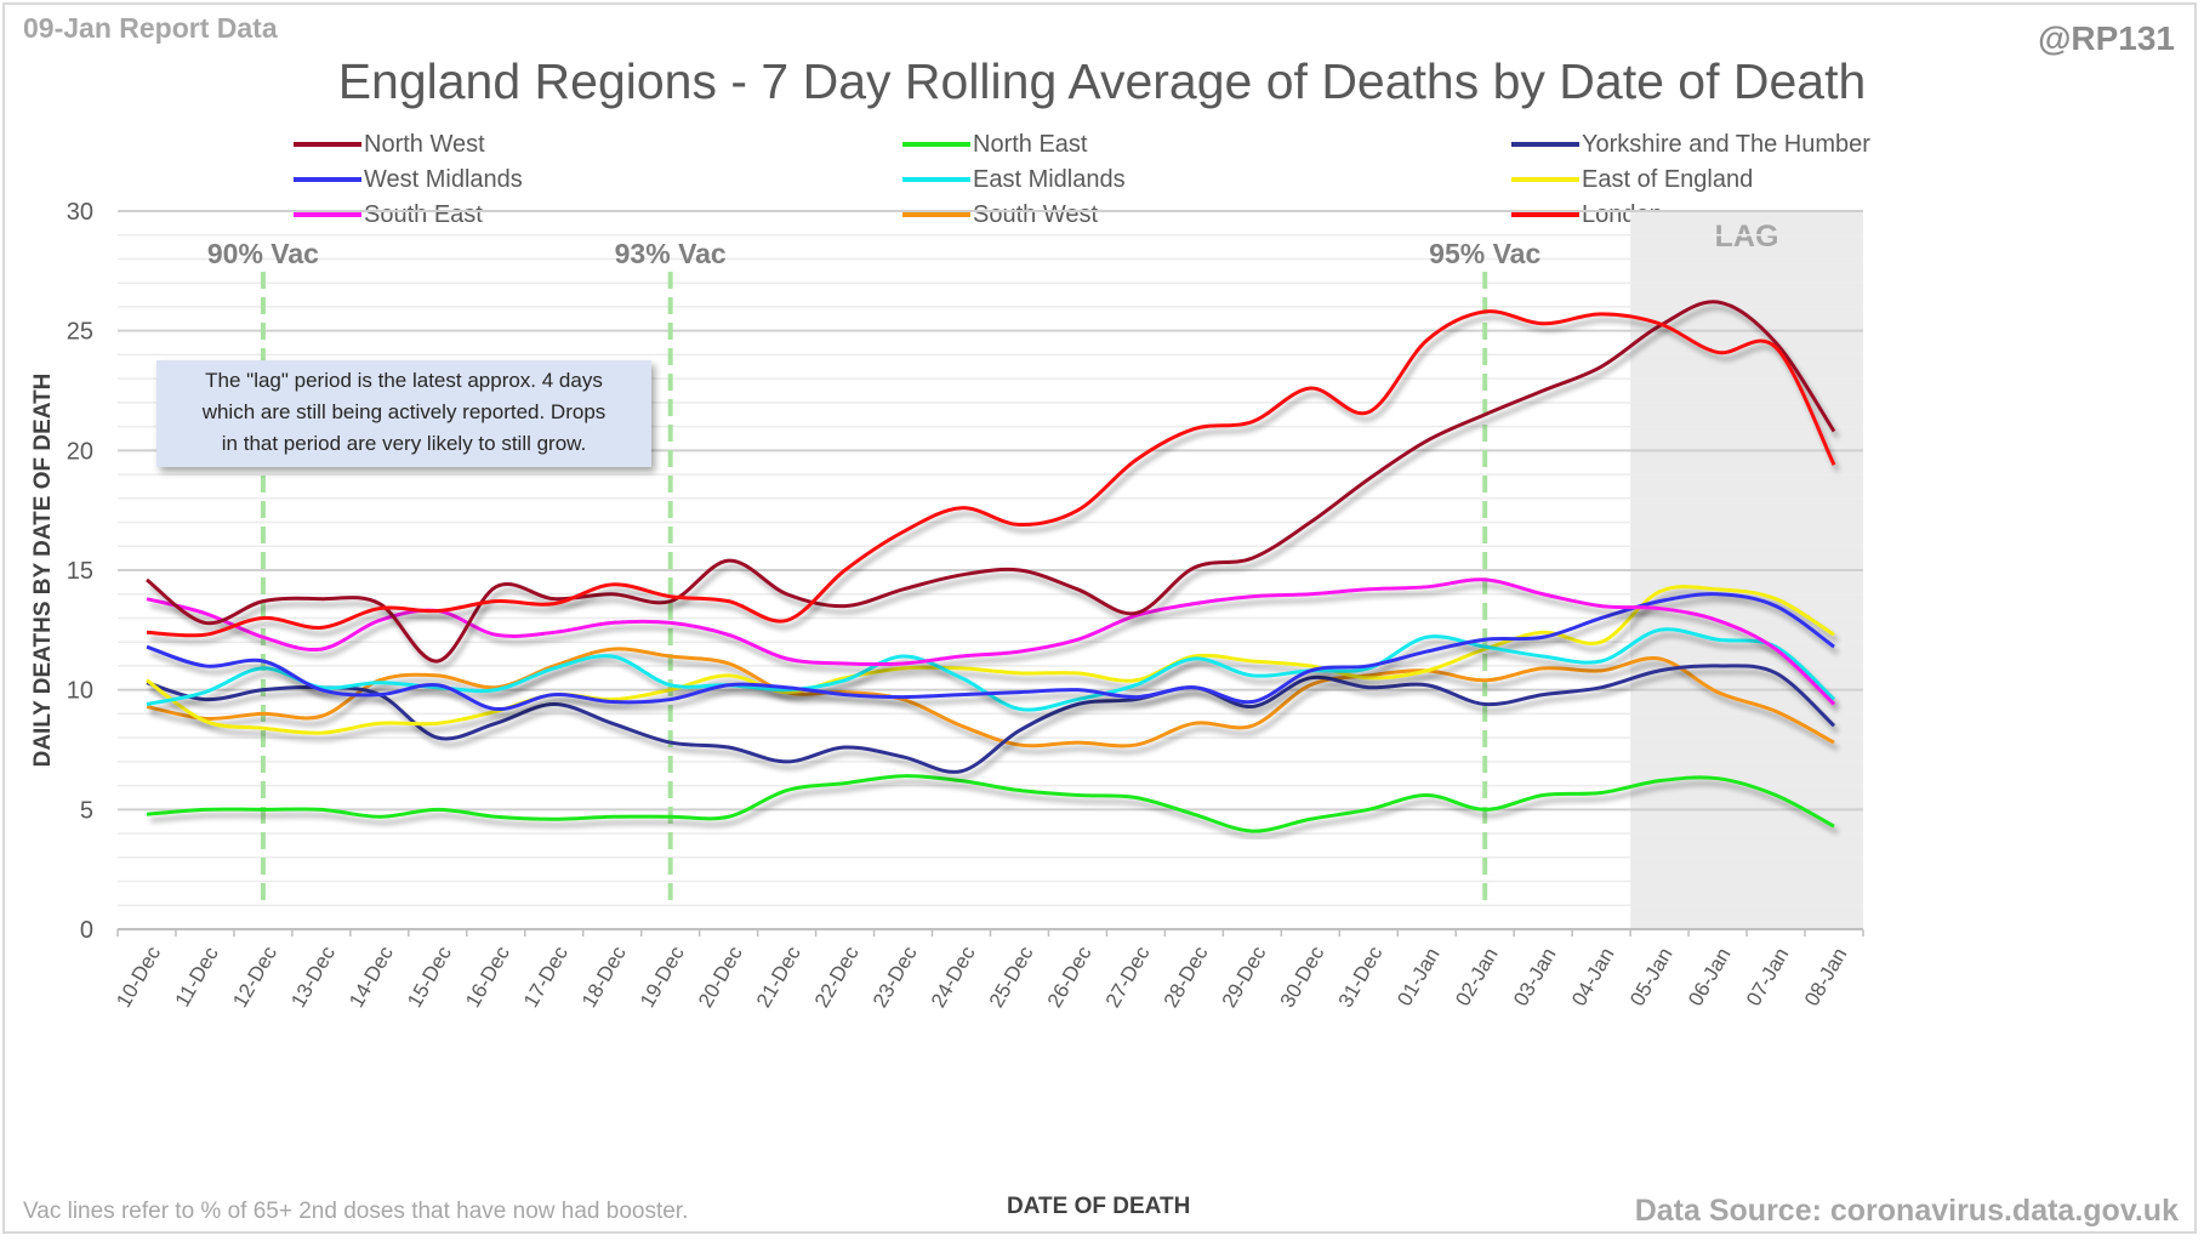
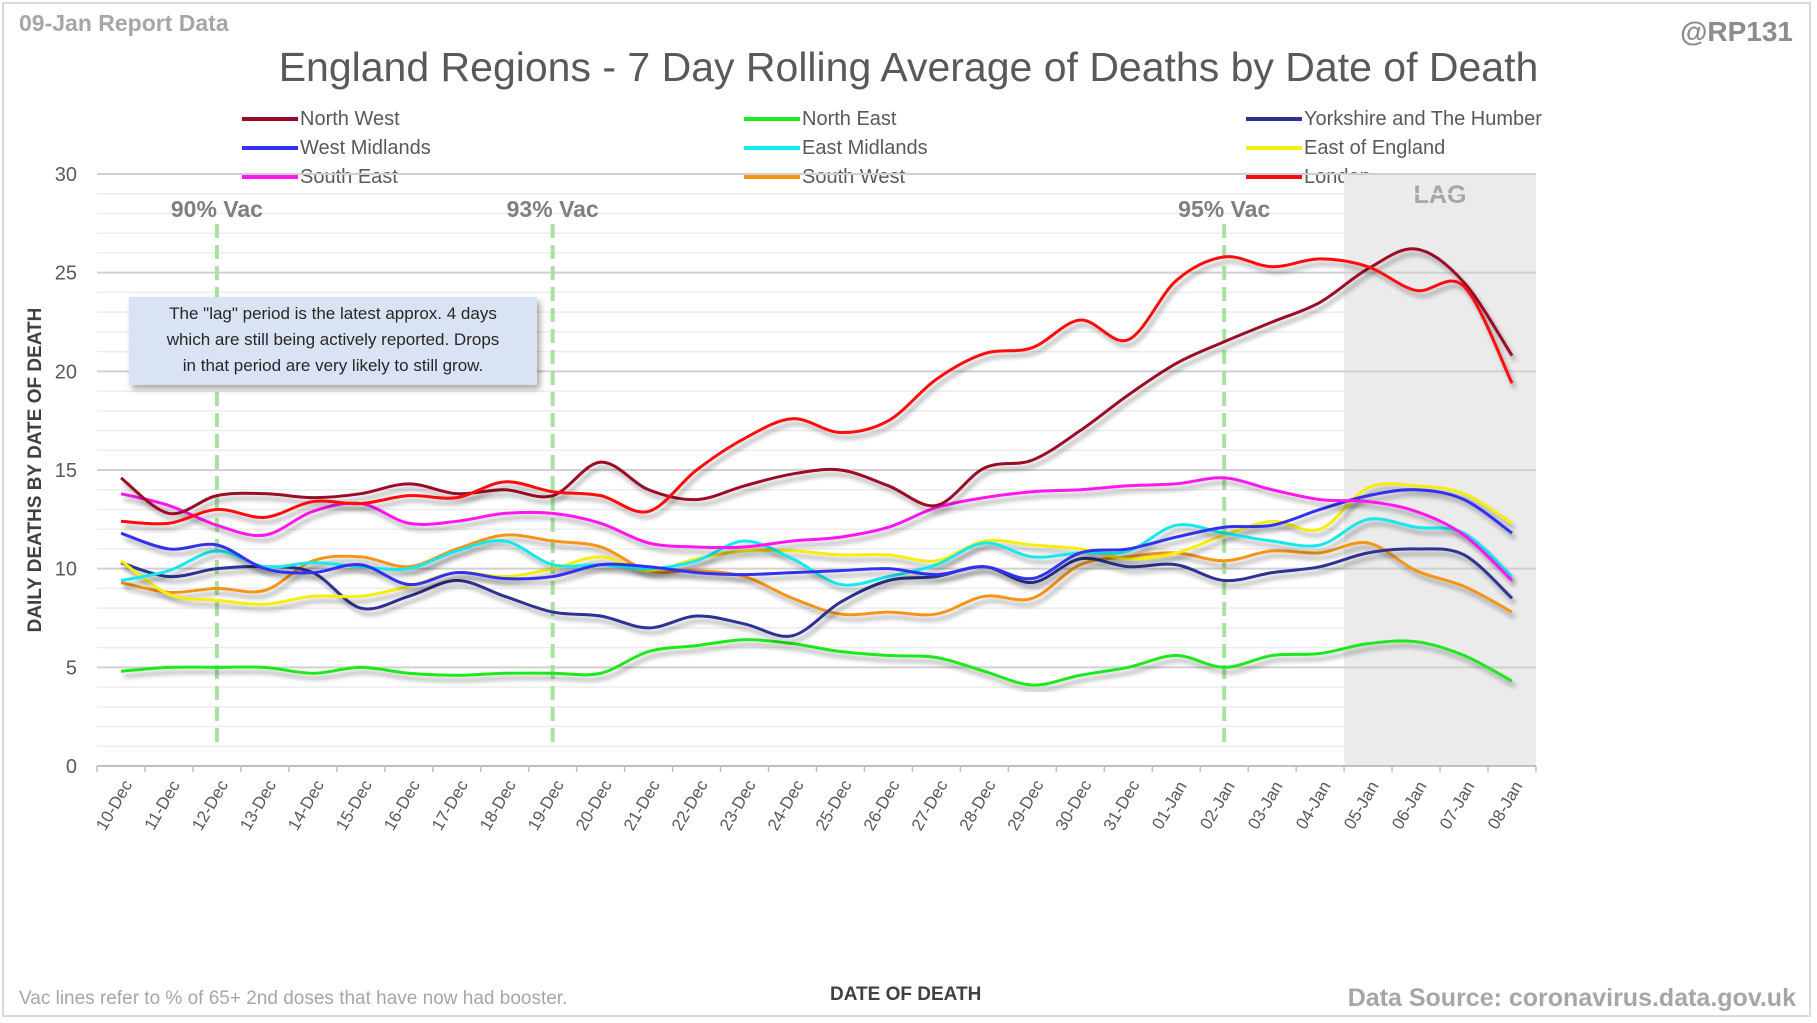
North West/15-Dec: 11.2 -> 13.8
